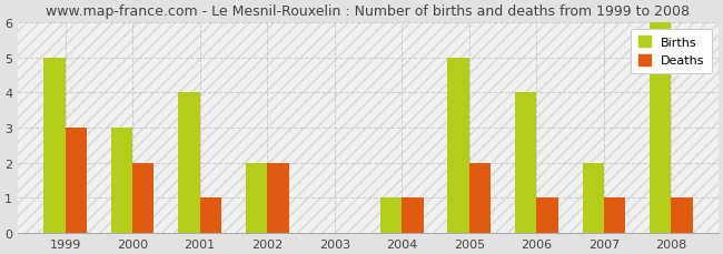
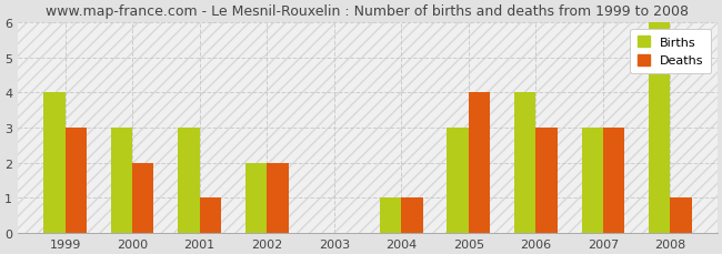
Births/1999: 5 -> 4
Births/2001: 4 -> 3
Births/2005: 5 -> 3
Deaths/2005: 2 -> 4
Deaths/2006: 1 -> 3
Births/2007: 2 -> 3
Deaths/2007: 1 -> 3
